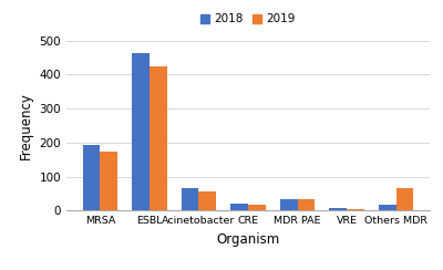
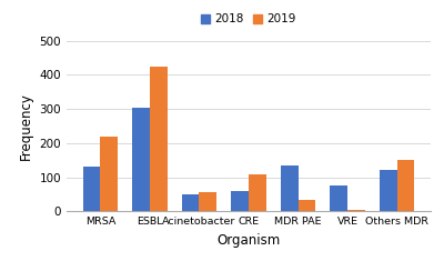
2018/MRSA: 193 -> 130
2019/MRSA: 172 -> 220
2018/ESBL: 462 -> 305
2018/Acinetobacter: 67 -> 50
2018/CRE: 20 -> 60
2019/CRE: 18 -> 110
2018/MDR PAE: 35 -> 135
2018/VRE: 8 -> 75
2018/Others MDR: 18 -> 120
2019/Others MDR: 65 -> 150
